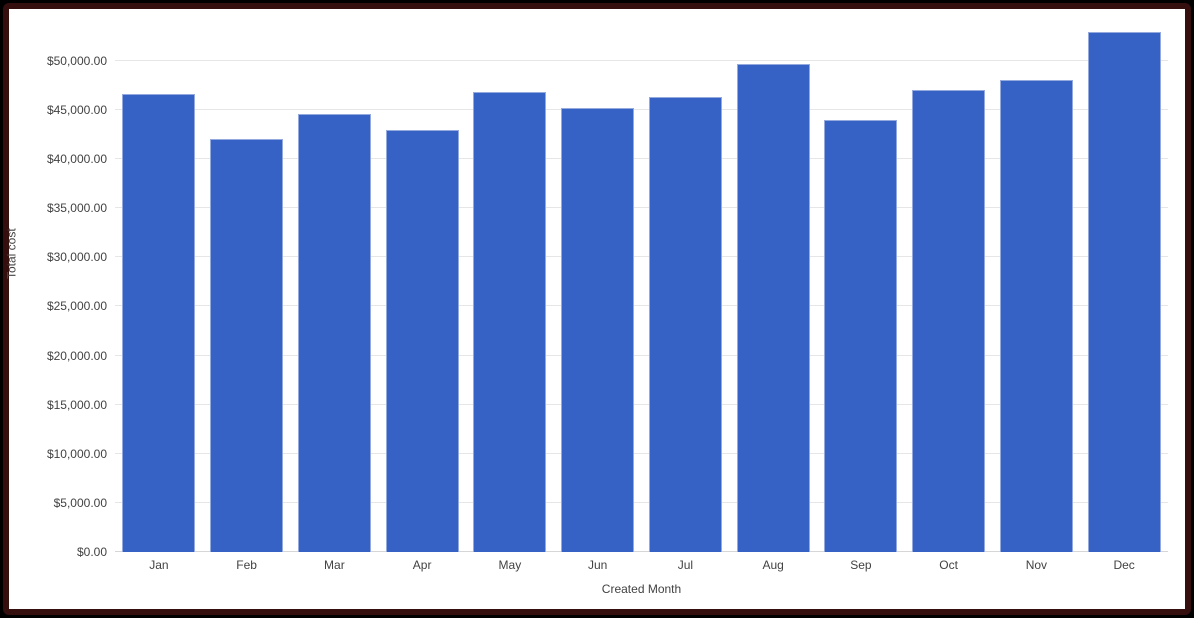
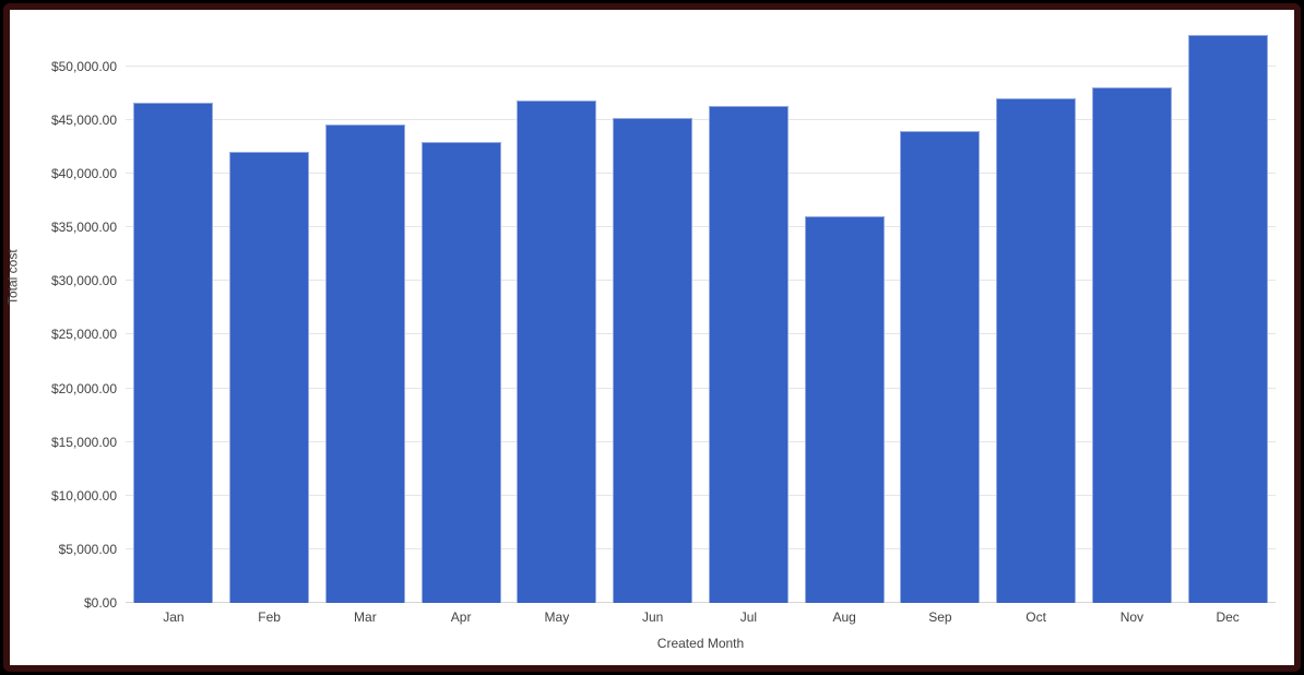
Aug: $50000 -> $36000
